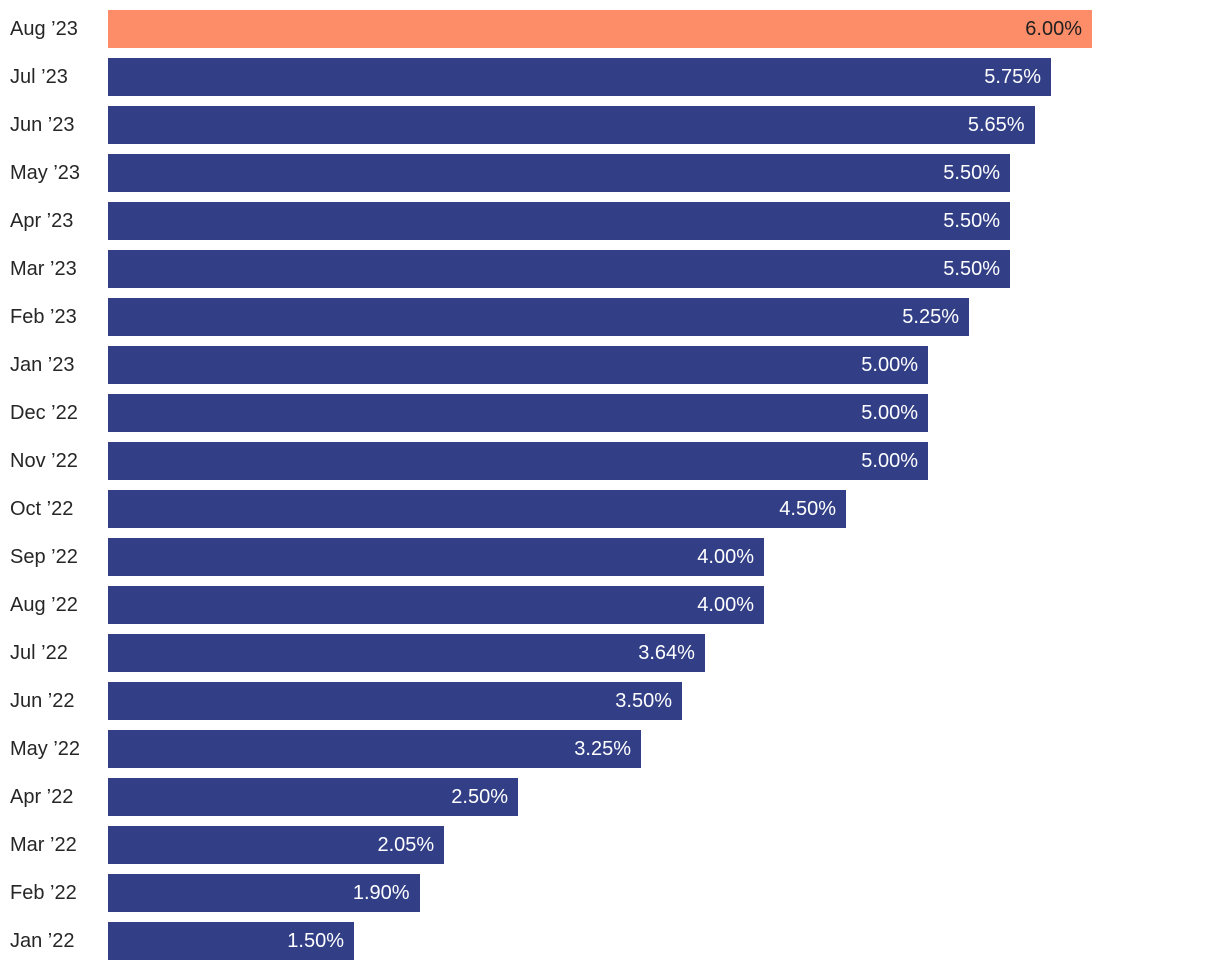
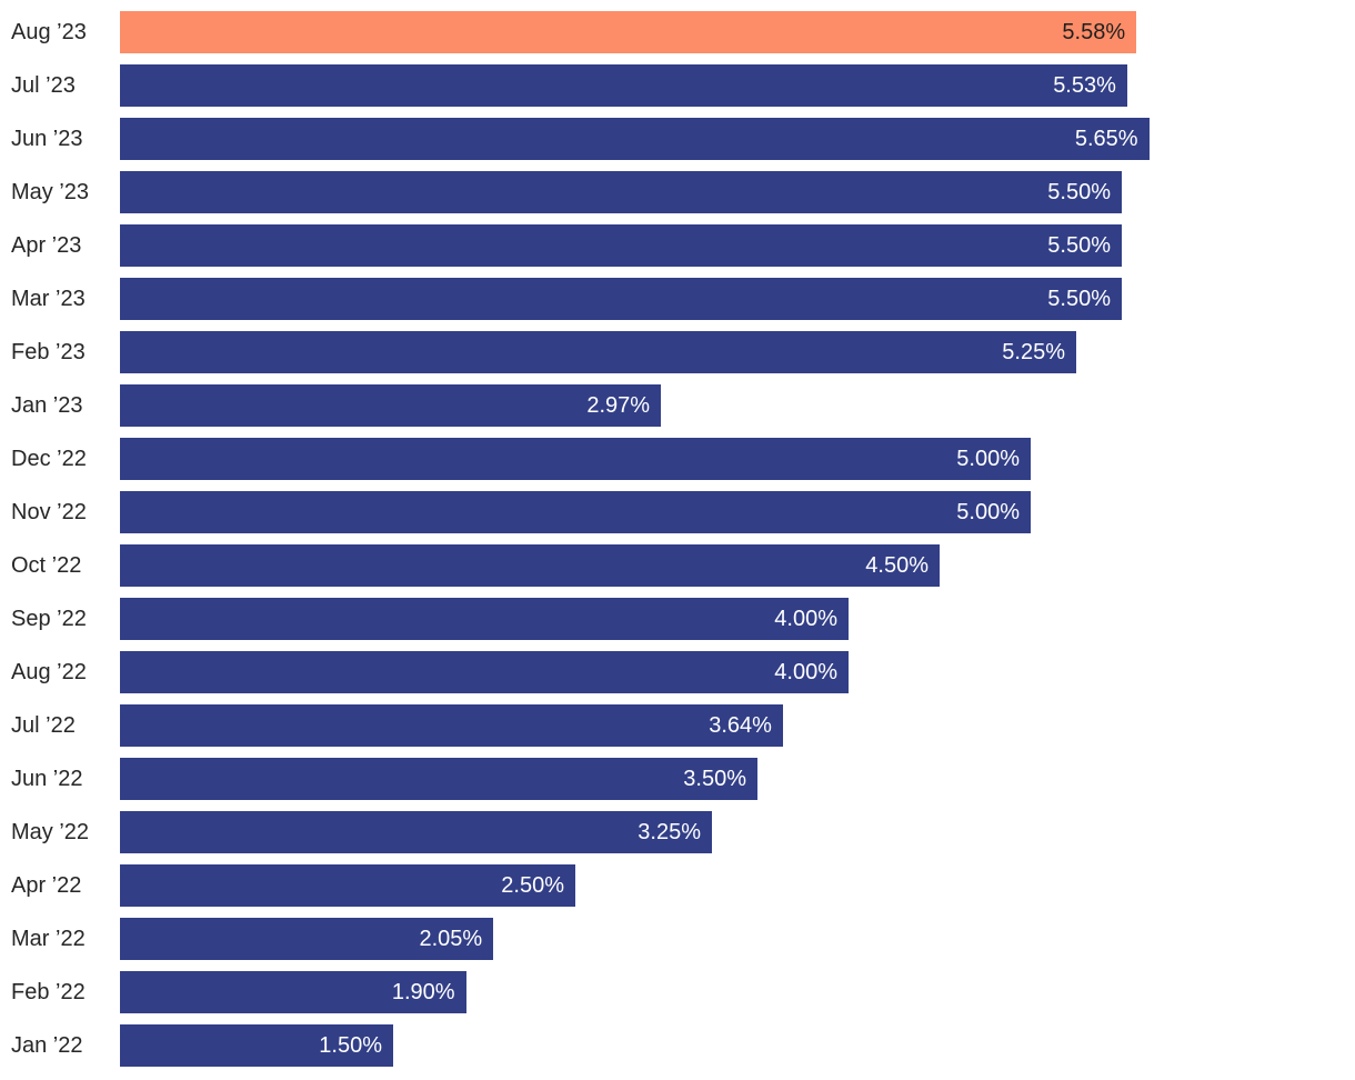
Aug ’23: 6.00% -> 5.58%
Jul ’23: 5.75% -> 5.53%
Jan ’23: 5.00% -> 2.97%
